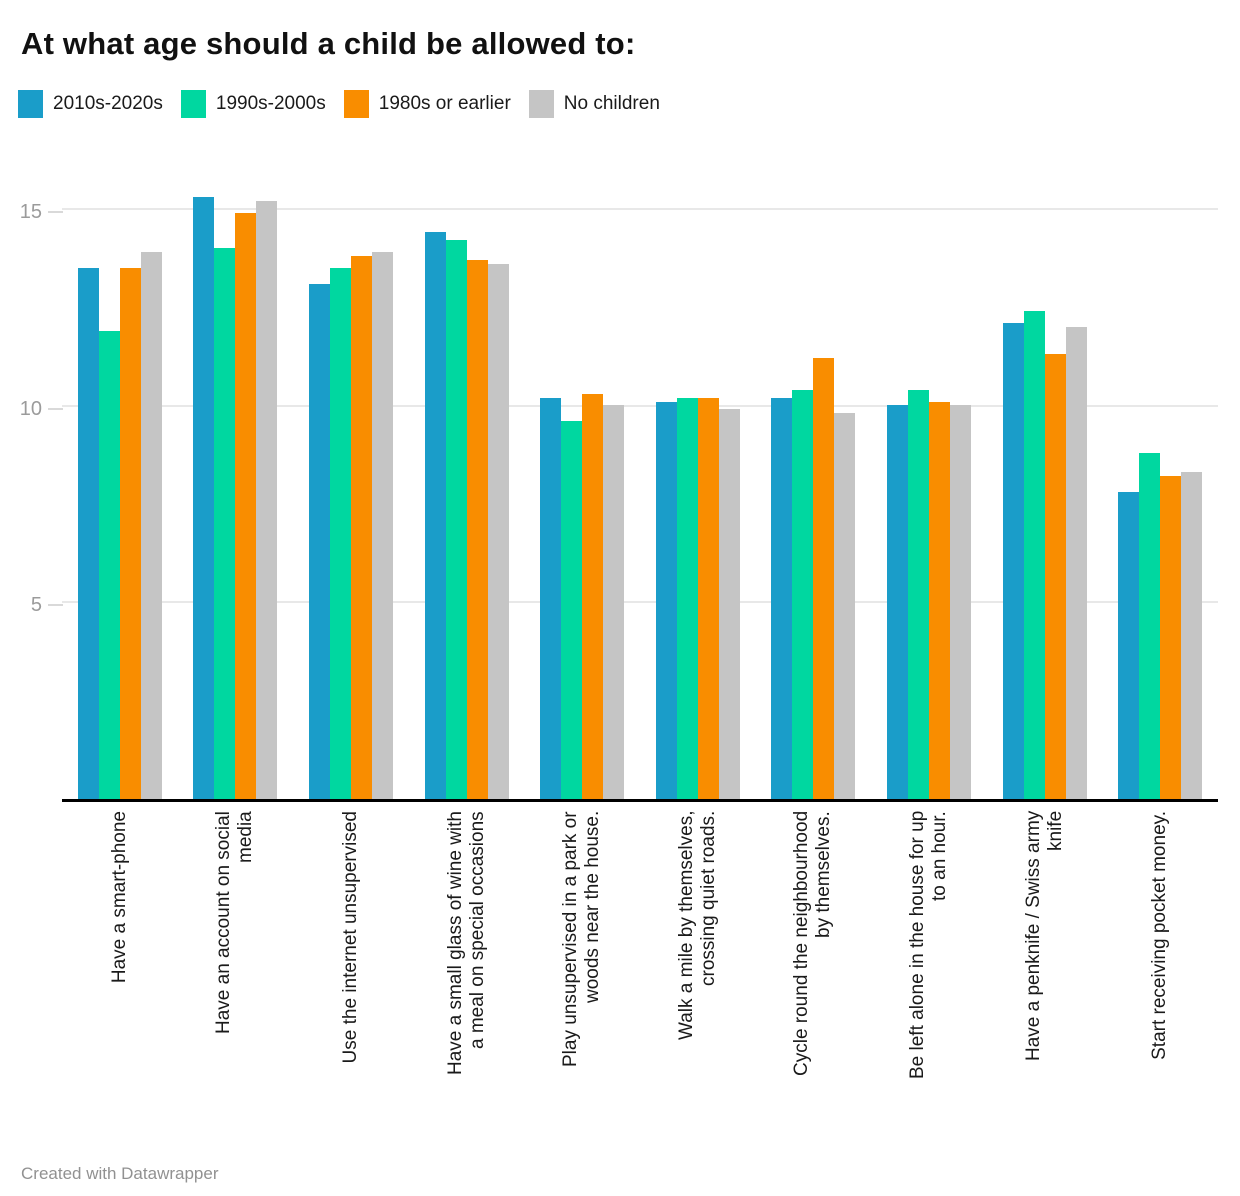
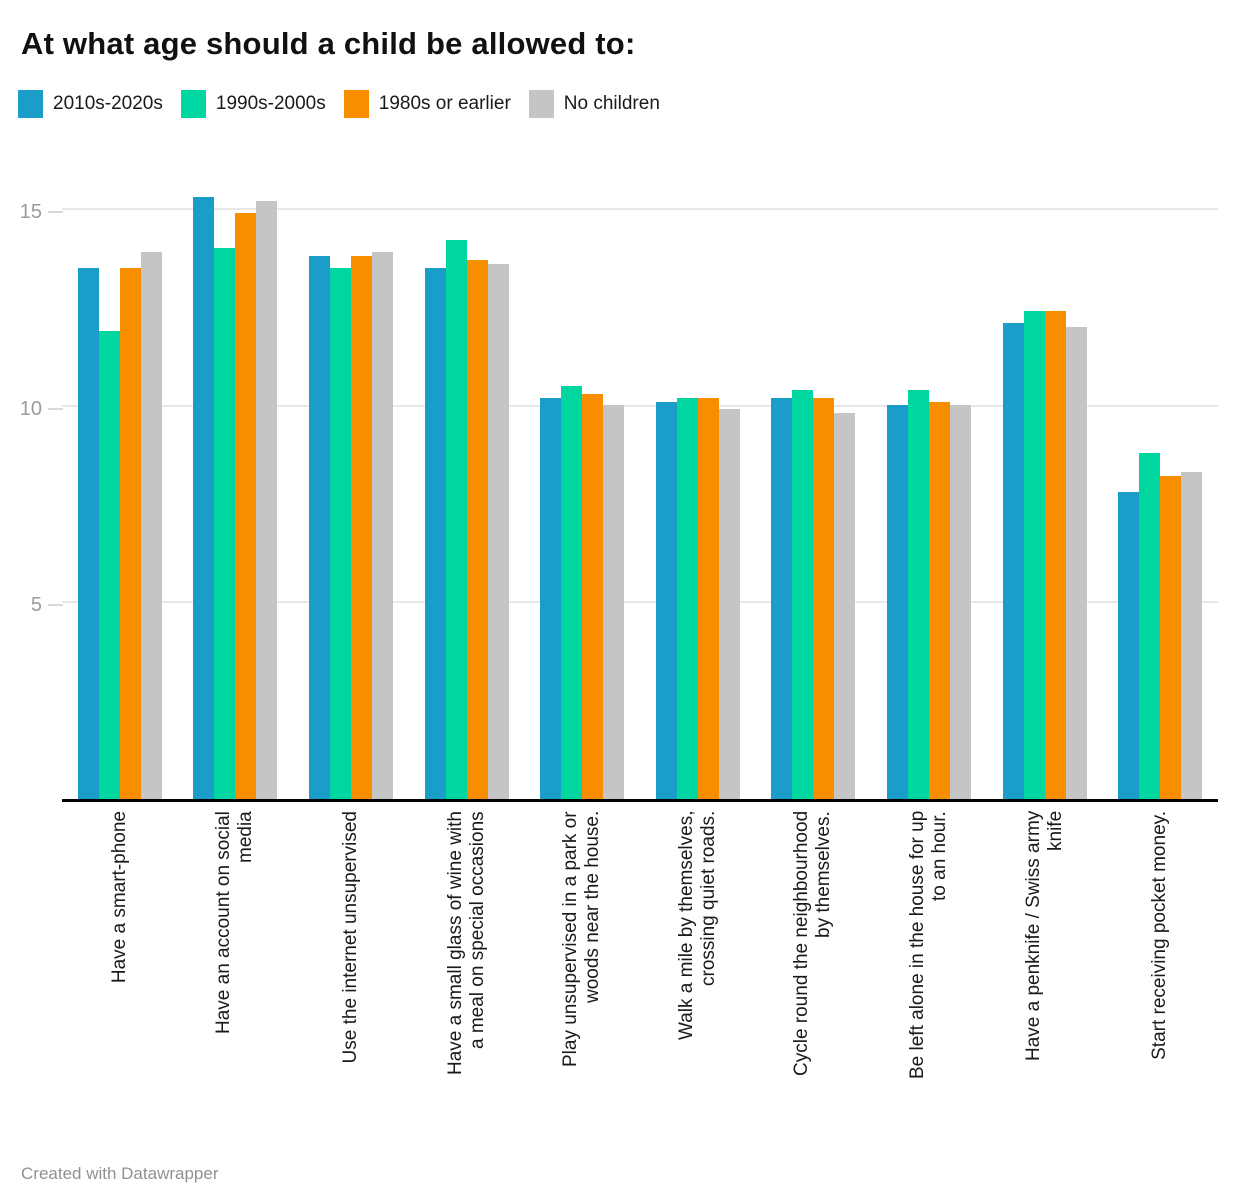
2010s-2020s/Use the internet unsupervised: 13.1 -> 13.8
2010s-2020s/Have a small glass of wine with a meal on special occasions: 14.4 -> 13.5
1990s-2000s/Play unsupervised in a park or woods near the house.: 9.6 -> 10.5
1980s or earlier/Cycle round the neighbourhood by themselves.: 11.2 -> 10.2
1980s or earlier/Have a penknife / Swiss army knife: 11.3 -> 12.4
